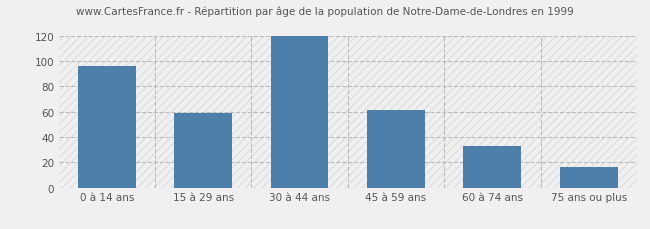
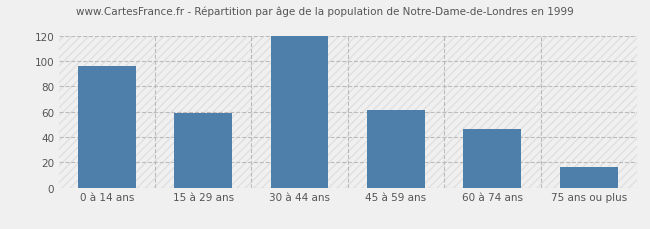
60 à 74 ans: 33 -> 46
